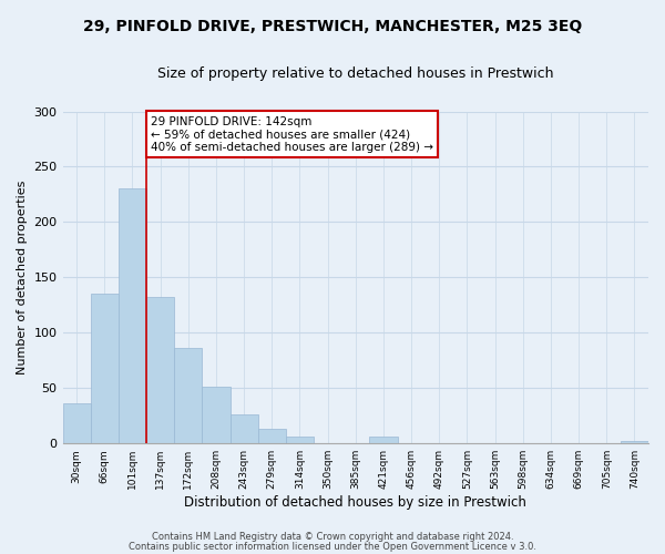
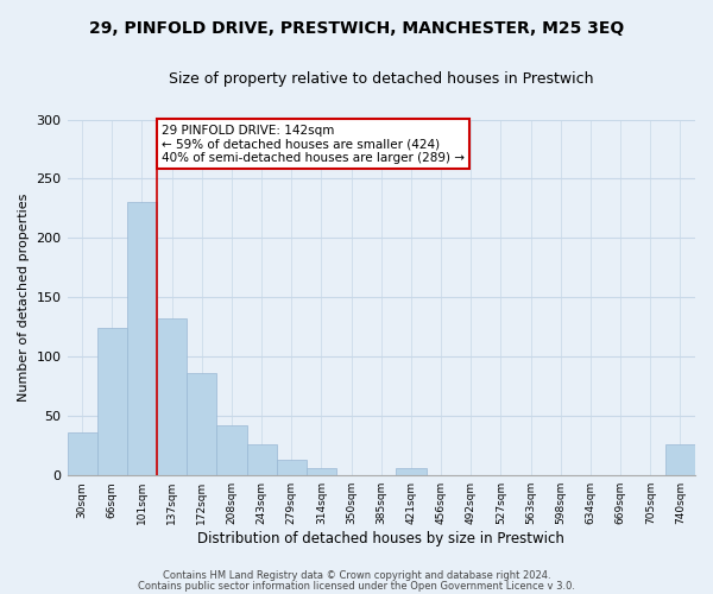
66sqm: 135 -> 124
208sqm: 51 -> 42
740sqm: 2 -> 26
